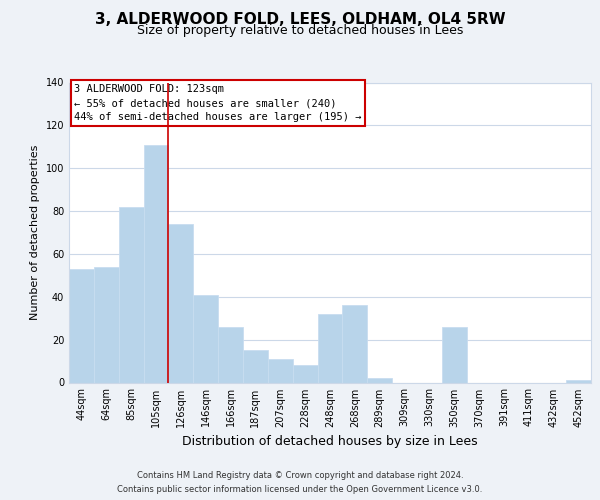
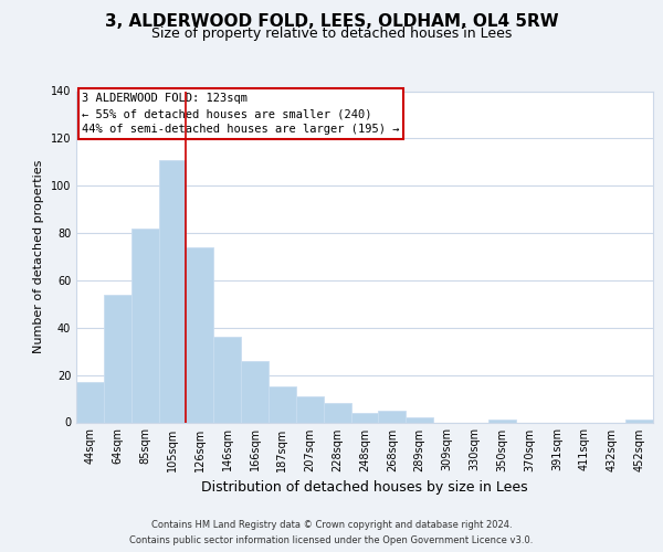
44sqm: 53 -> 17
146sqm: 41 -> 36
248sqm: 32 -> 4
268sqm: 36 -> 5
350sqm: 26 -> 1
